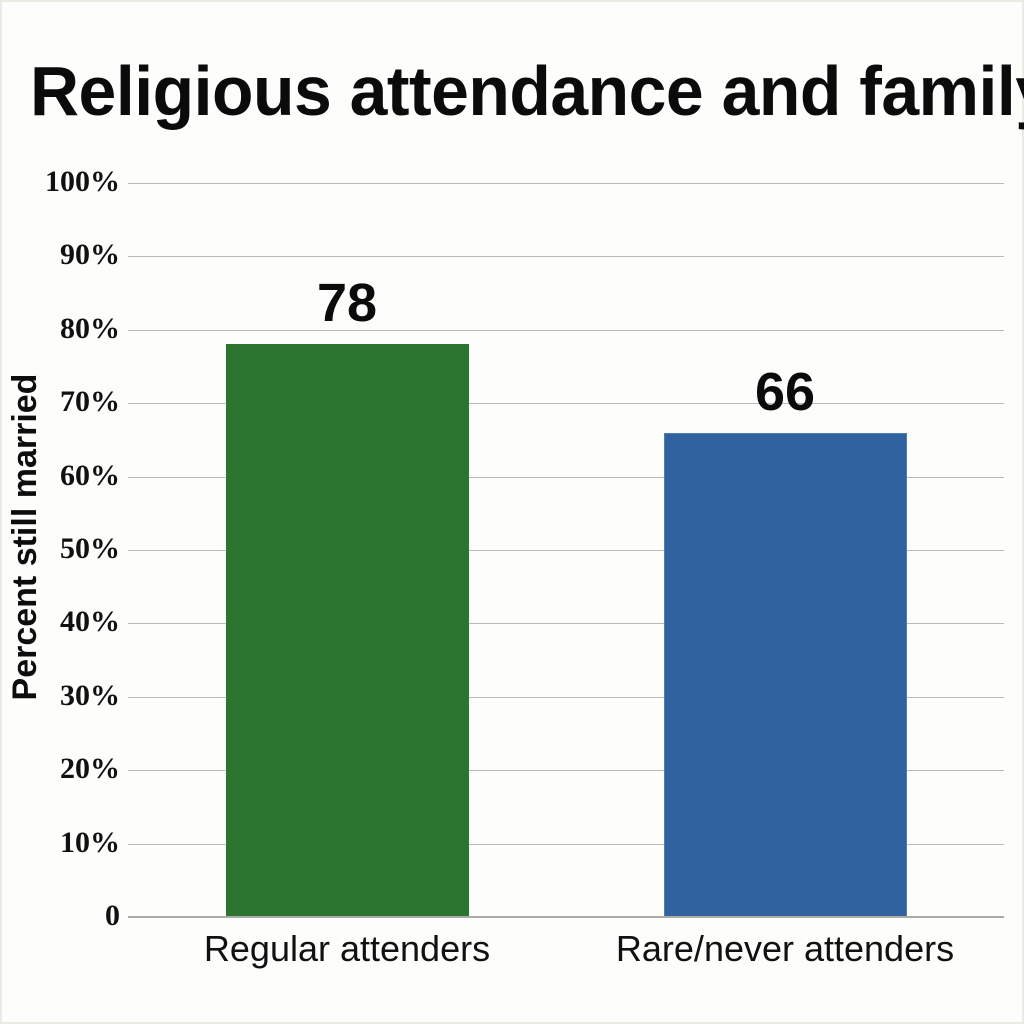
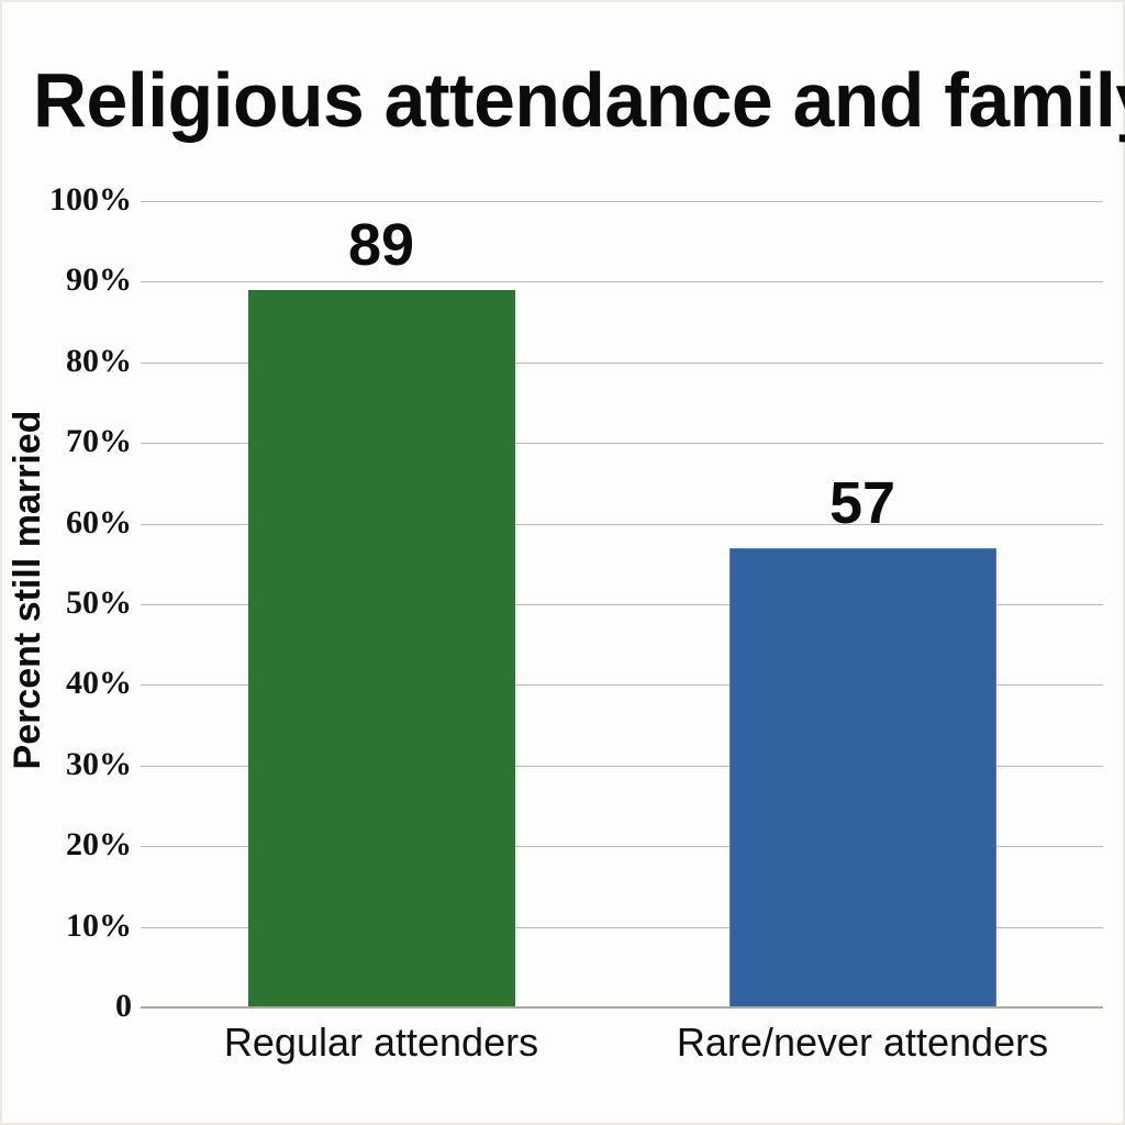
Regular attenders: 78 -> 89
Rare/never attenders: 66 -> 57
